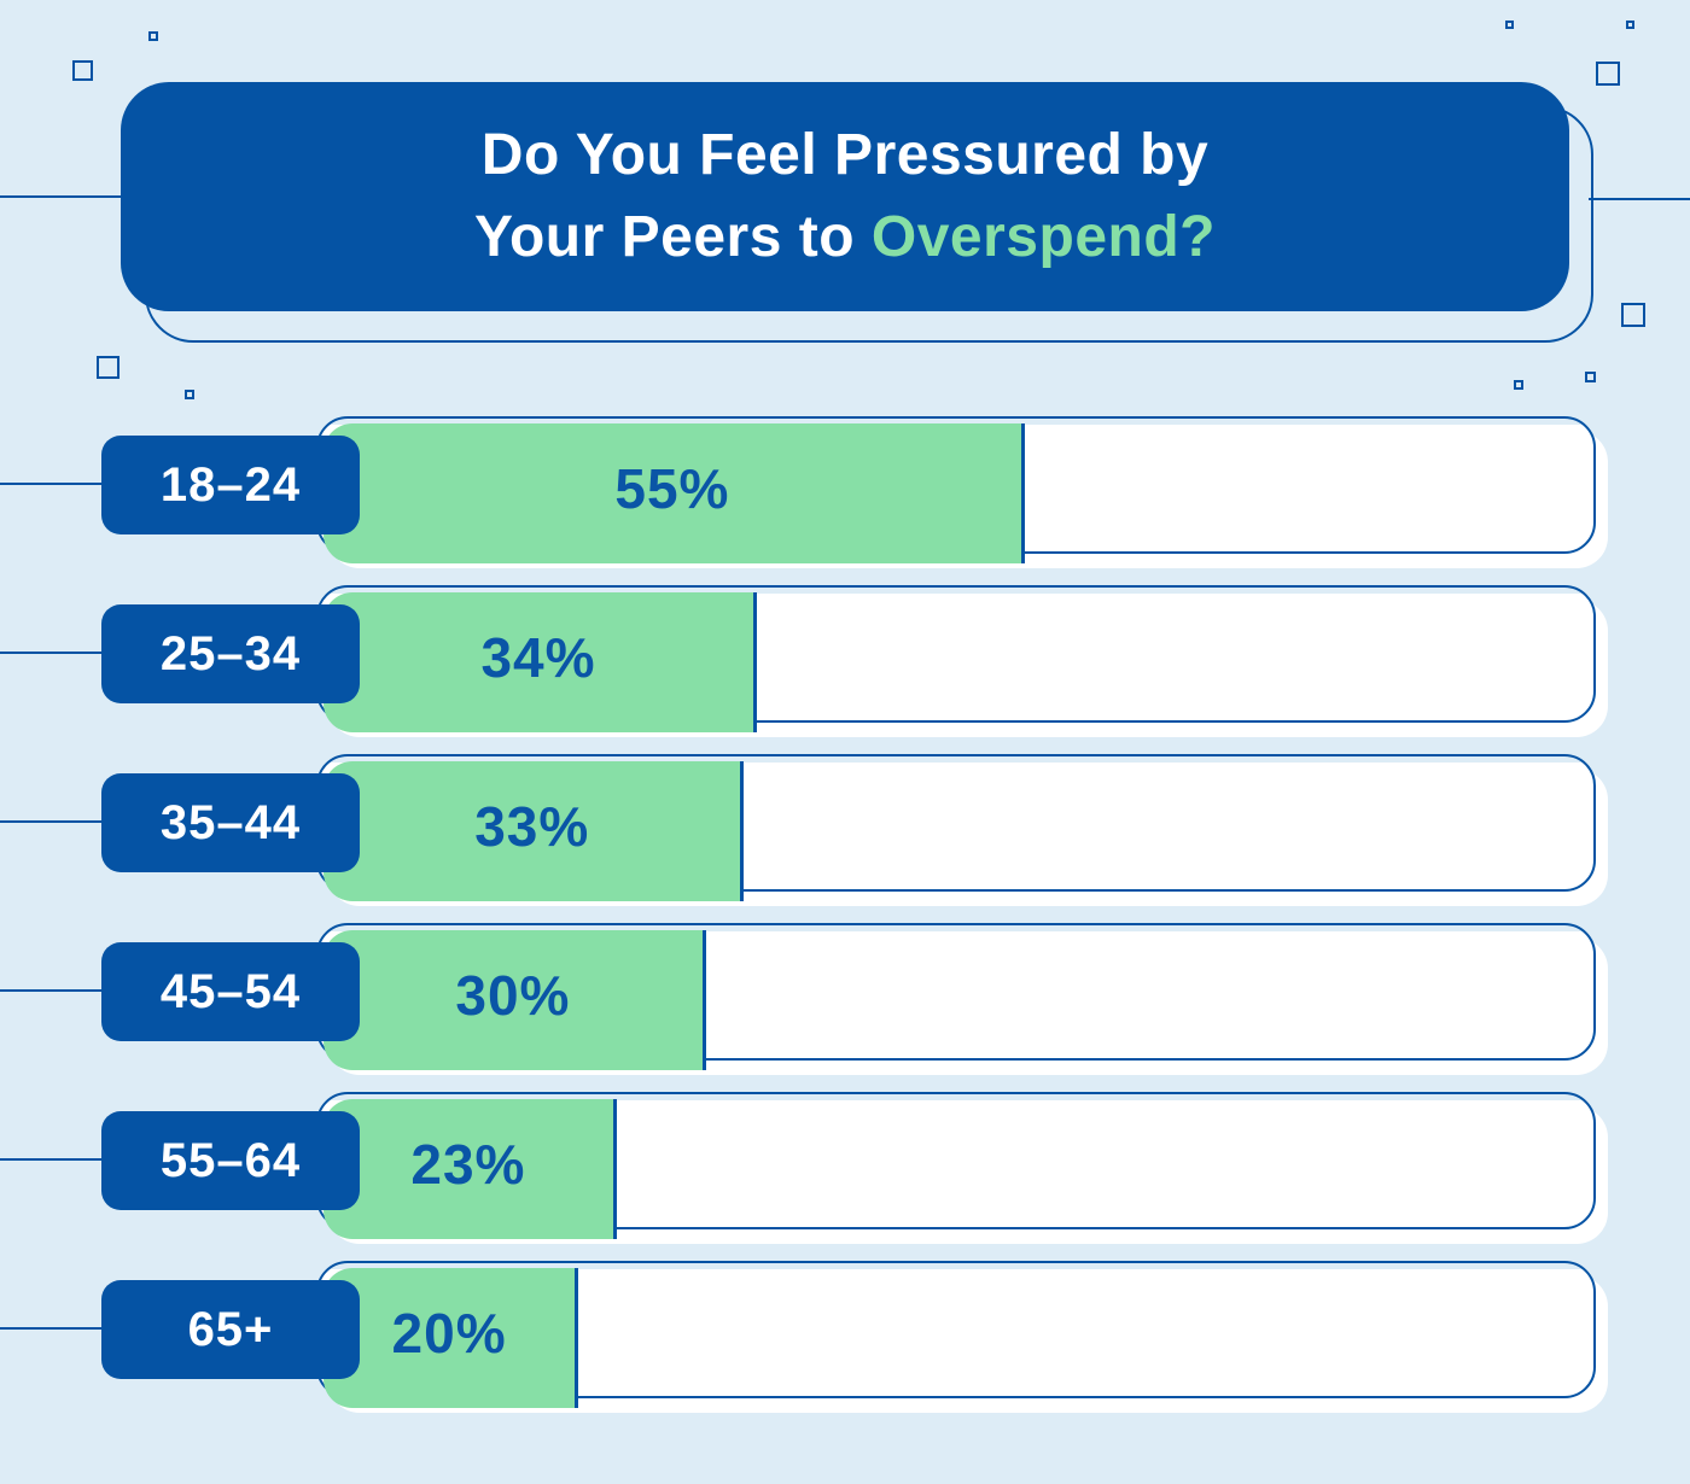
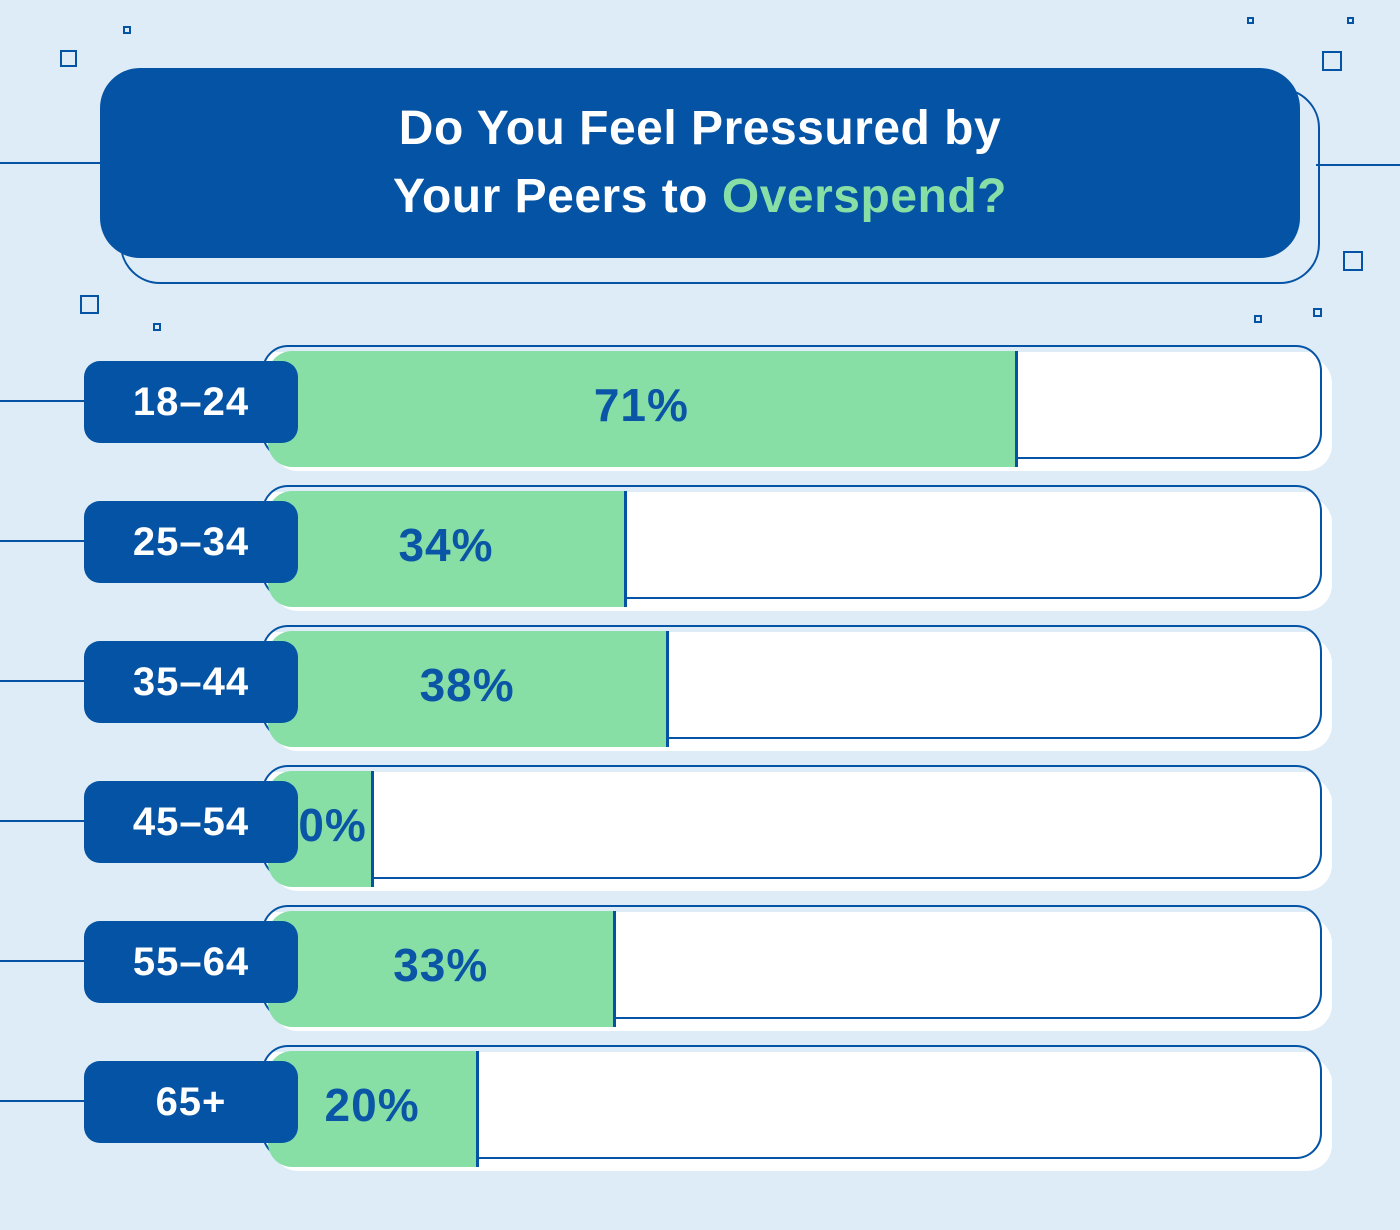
18–24: 55% -> 71%
35–44: 33% -> 38%
45–54: 30% -> 10%
55–64: 23% -> 33%
